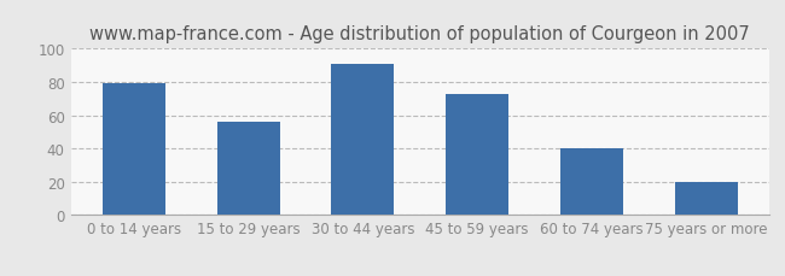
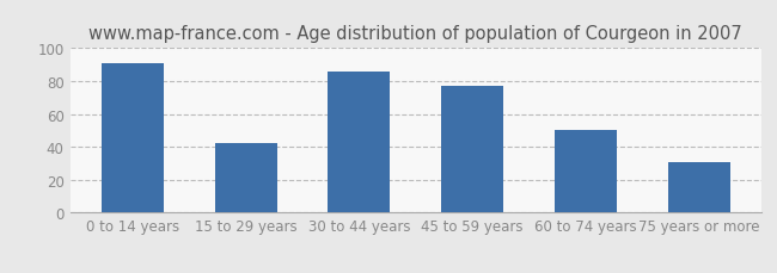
0 to 14 years: 79 -> 91
15 to 29 years: 56 -> 42
30 to 44 years: 91 -> 86
45 to 59 years: 73 -> 77
60 to 74 years: 40 -> 50
75 years or more: 20 -> 31
